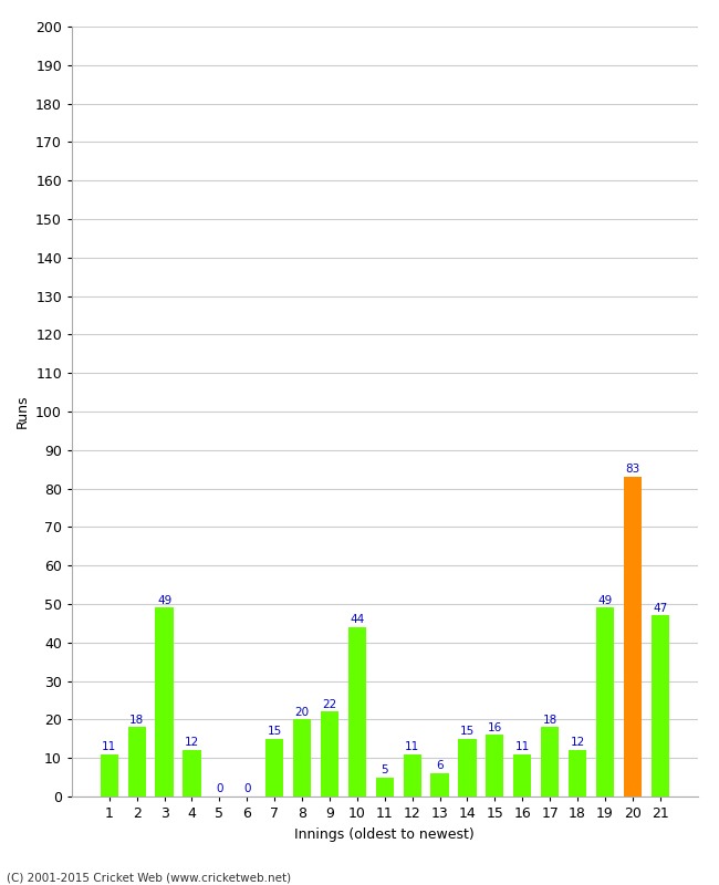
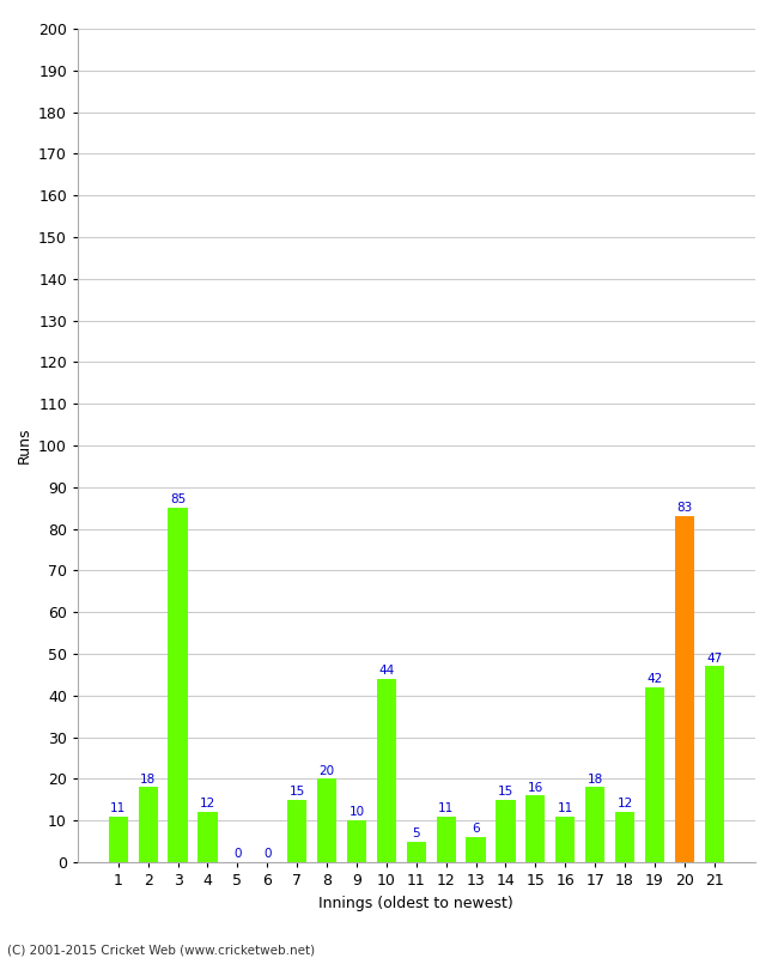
3: 49 -> 85
9: 22 -> 10
19: 49 -> 42
